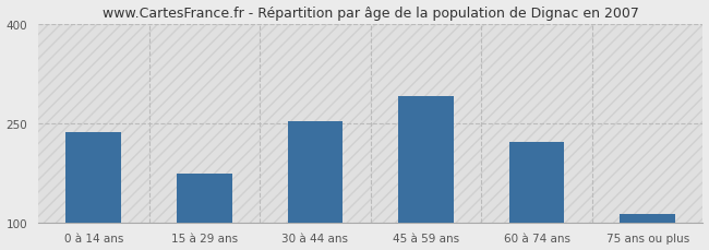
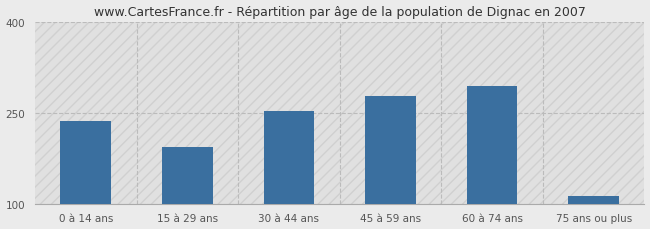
15 à 29 ans: 173 -> 194
45 à 59 ans: 291 -> 278
60 à 74 ans: 222 -> 294
